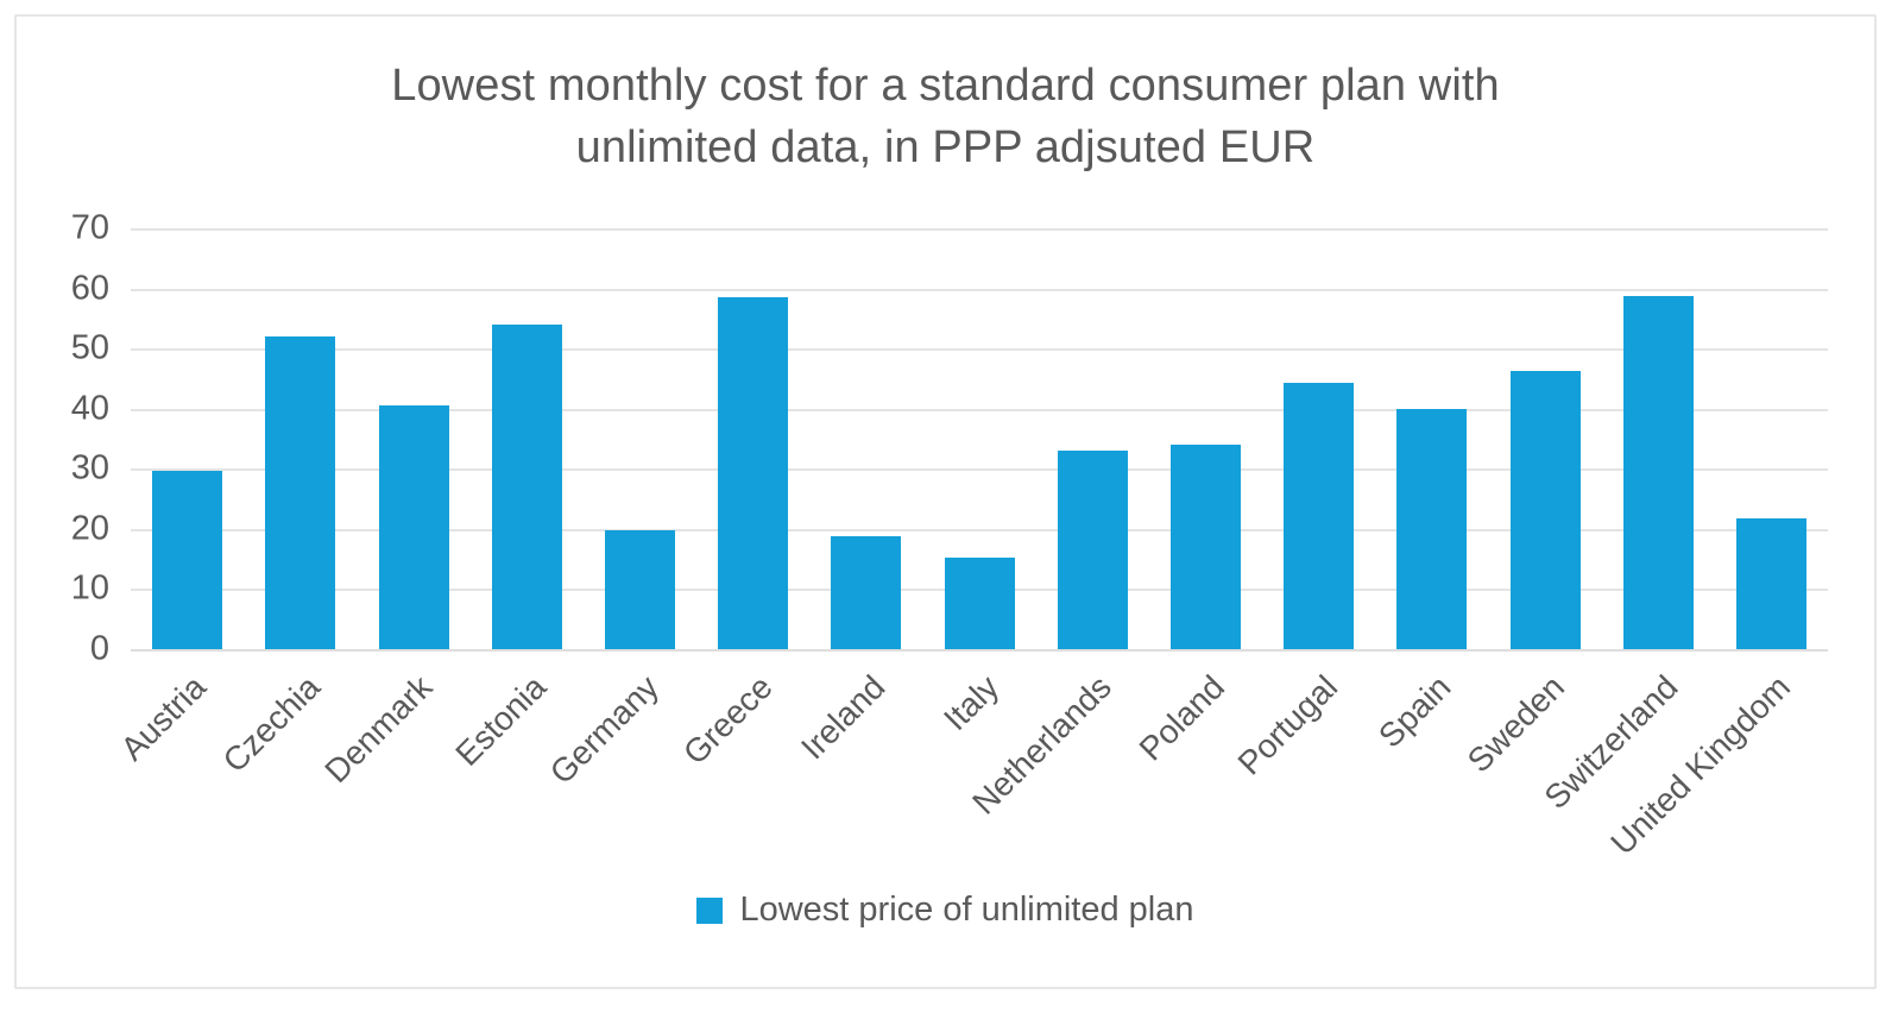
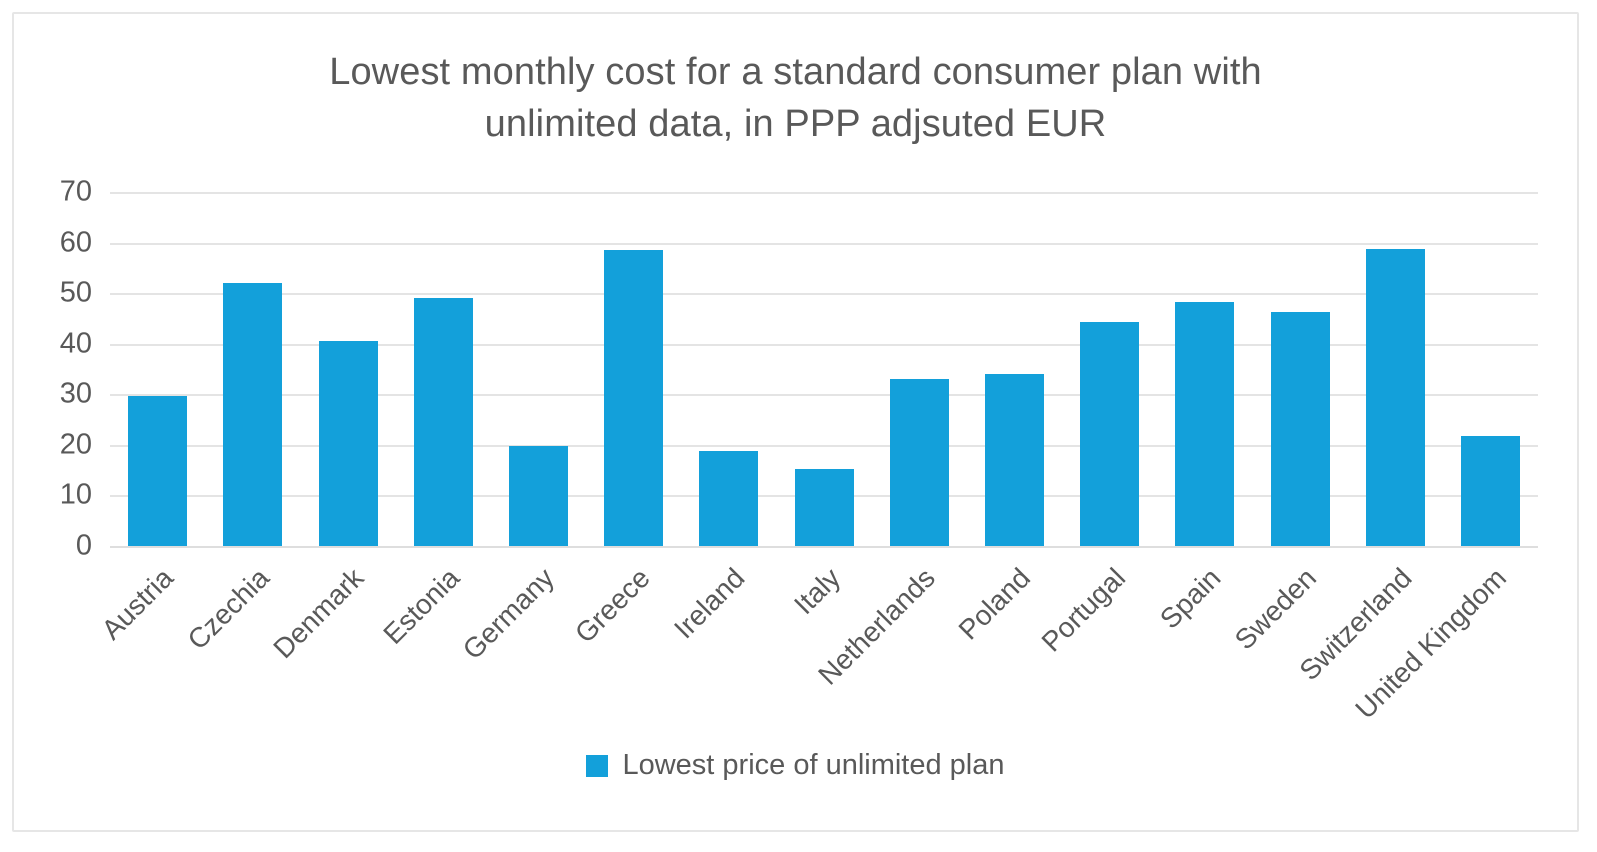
Estonia: 54 -> 49
Spain: 40 -> 48
